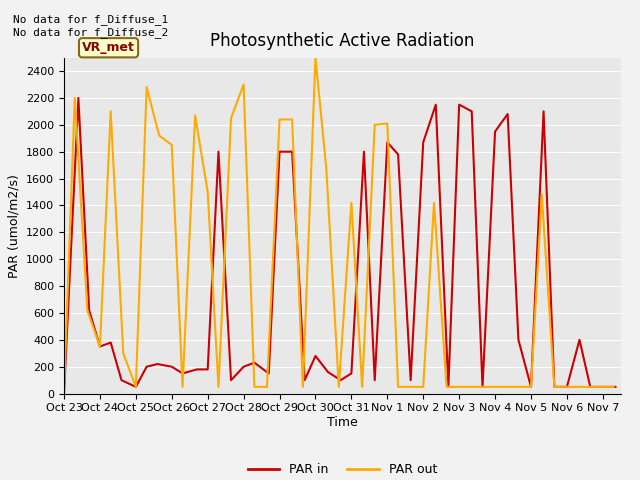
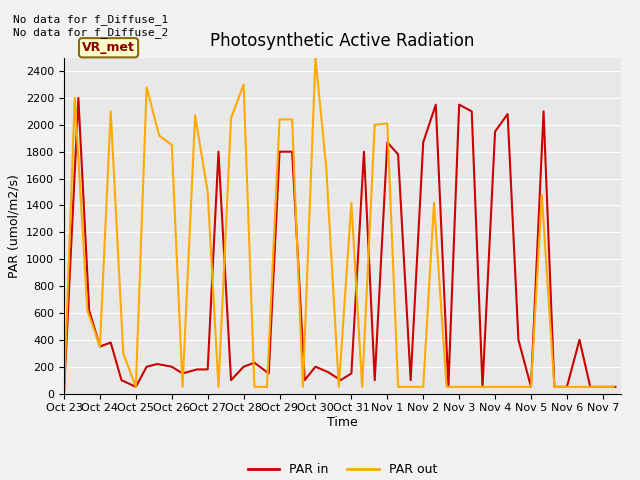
PAR in/Oct 30: 280 -> 200
